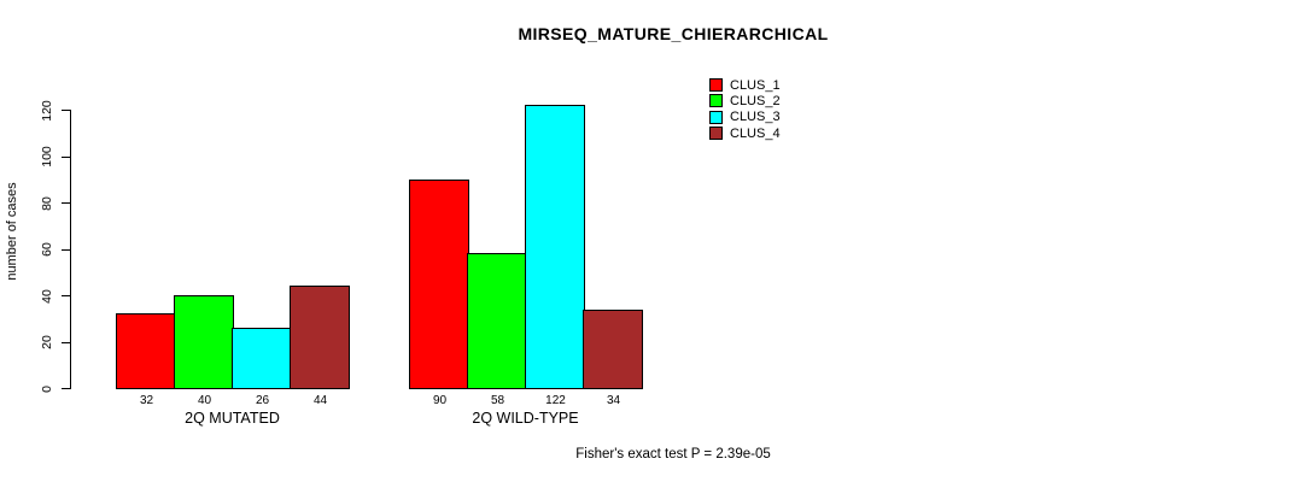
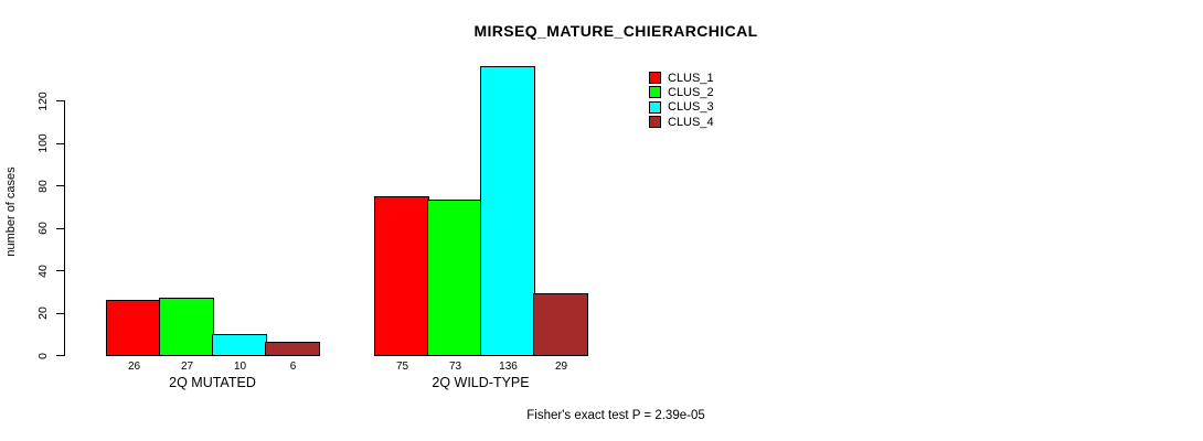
CLUS_1/2Q MUTATED: 32 -> 26
CLUS_2/2Q MUTATED: 40 -> 27
CLUS_3/2Q MUTATED: 26 -> 10
CLUS_4/2Q MUTATED: 44 -> 6
CLUS_1/2Q WILD-TYPE: 90 -> 75
CLUS_2/2Q WILD-TYPE: 58 -> 73
CLUS_3/2Q WILD-TYPE: 122 -> 136
CLUS_4/2Q WILD-TYPE: 34 -> 29
